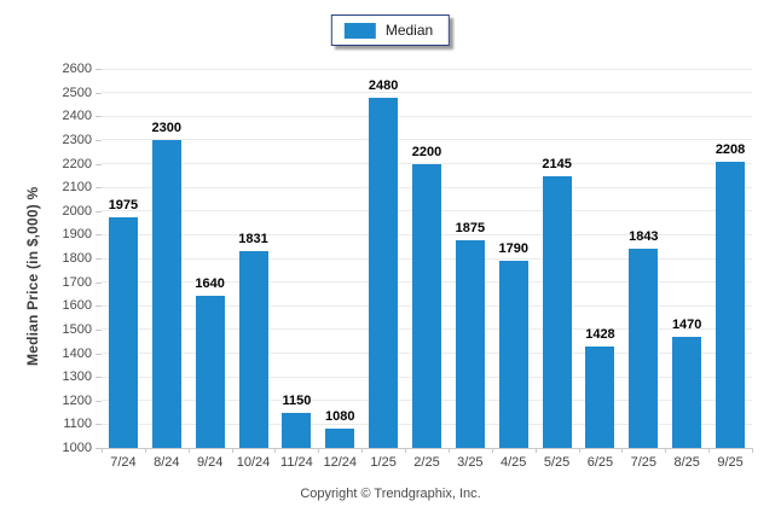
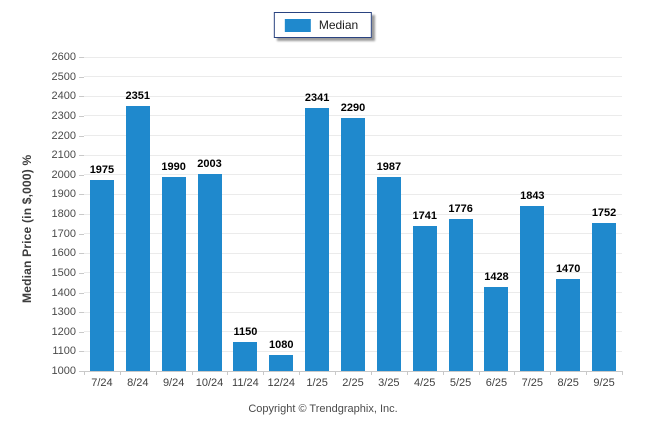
8/24: 2300 -> 2351
9/24: 1640 -> 1990
10/24: 1831 -> 2003
1/25: 2480 -> 2341
2/25: 2200 -> 2290
3/25: 1875 -> 1987
4/25: 1790 -> 1741
5/25: 2145 -> 1776
9/25: 2208 -> 1752
